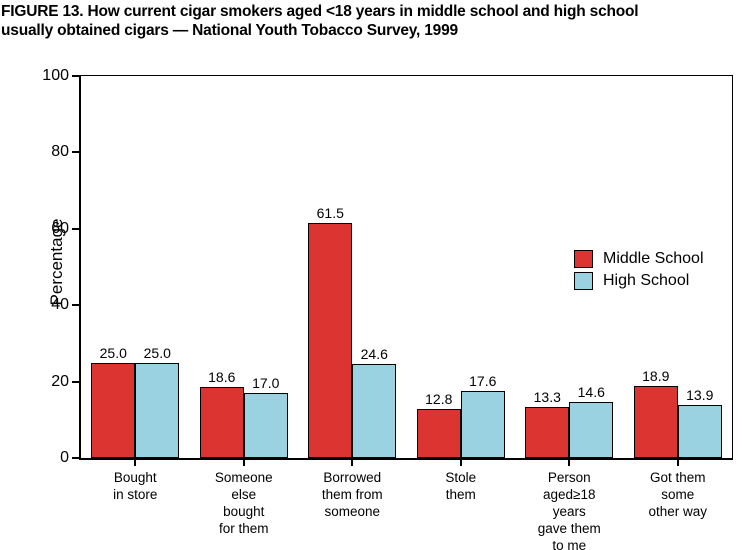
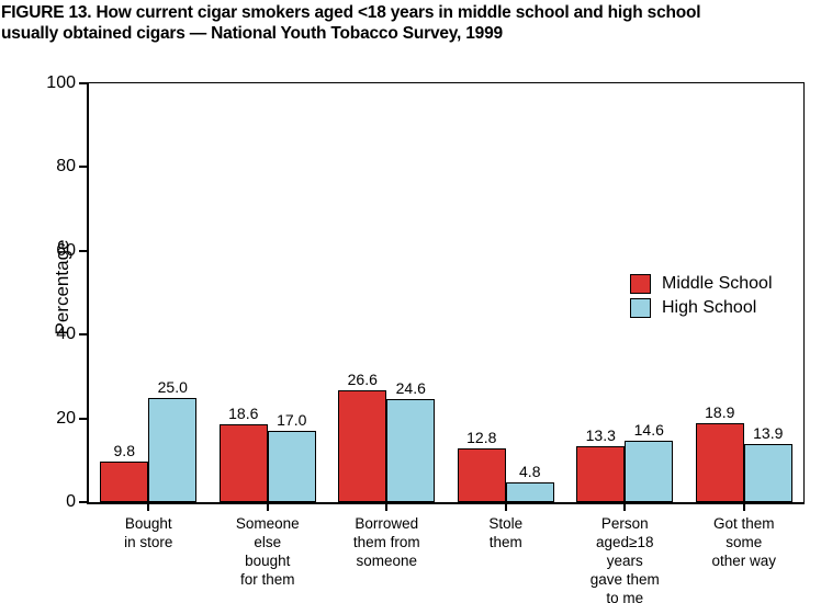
Middle School/Bought in store: 25.0 -> 9.8
Middle School/Borrowed them from someone: 61.5 -> 26.6
High School/Stole them: 17.6 -> 4.8
